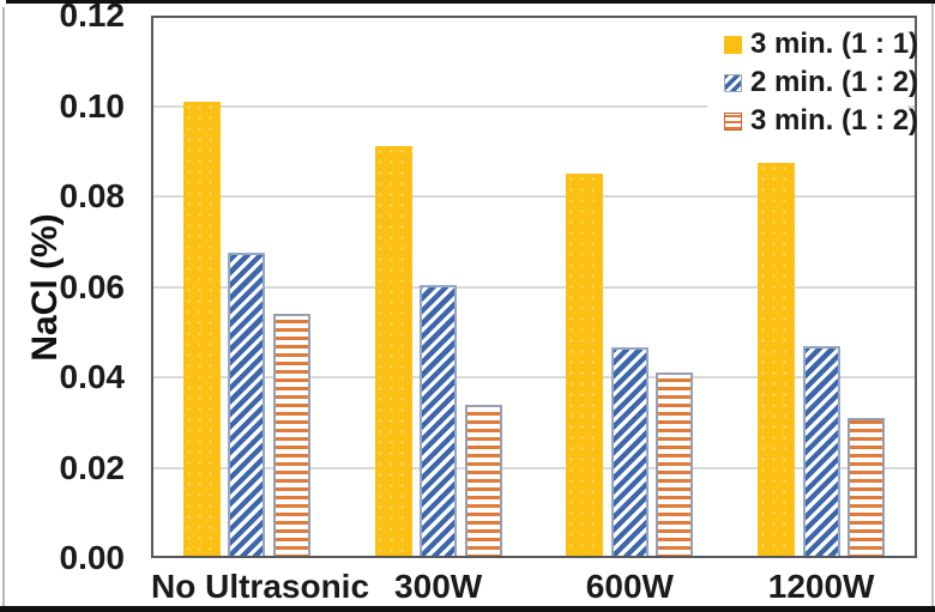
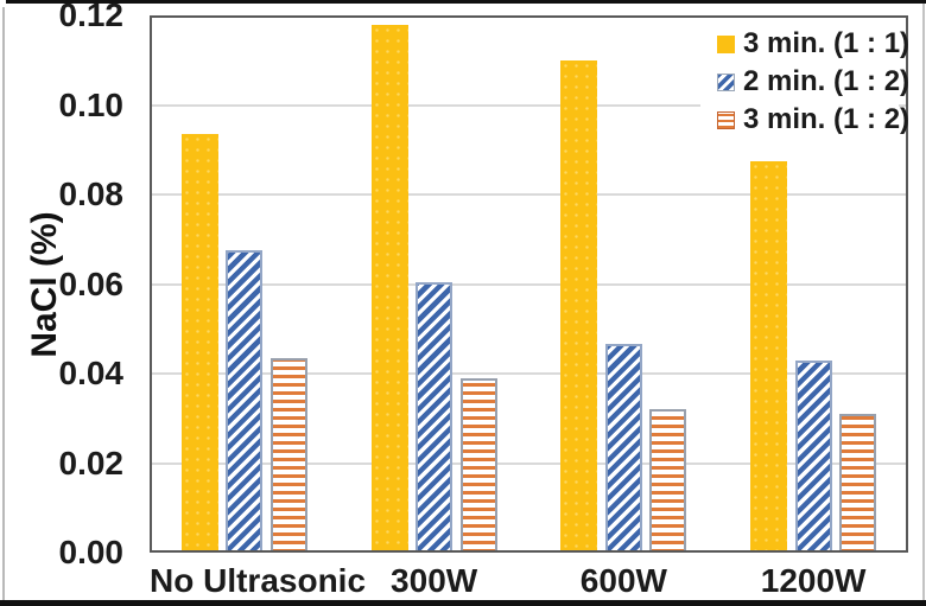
3 min. (1 : 1)/No Ultrasonic: 0.101 -> 0.093
3 min. (1 : 2)/No Ultrasonic: 0.054 -> 0.043
3 min. (1 : 1)/300W: 0.091 -> 0.118
3 min. (1 : 2)/300W: 0.034 -> 0.039
3 min. (1 : 1)/600W: 0.085 -> 0.110
3 min. (1 : 2)/600W: 0.041 -> 0.032
2 min. (1 : 2)/1200W: 0.047 -> 0.043
